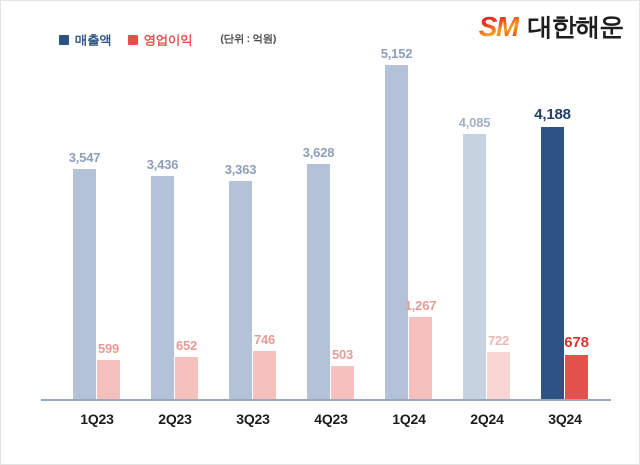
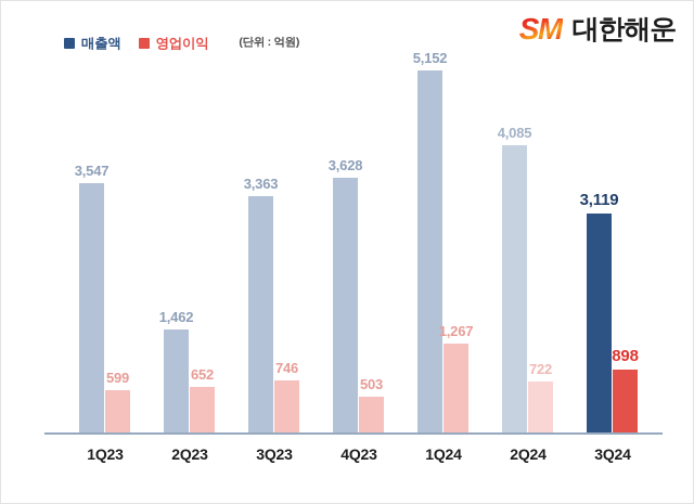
매출액/2Q23: 3,436 -> 1,462
매출액/3Q24: 4,188 -> 3,119
영업이익/3Q24: 678 -> 898
